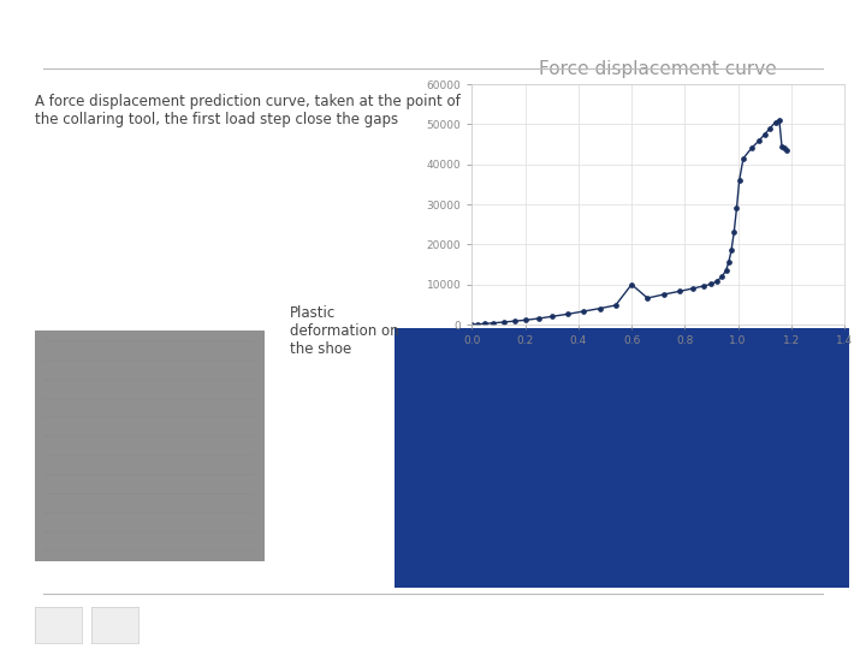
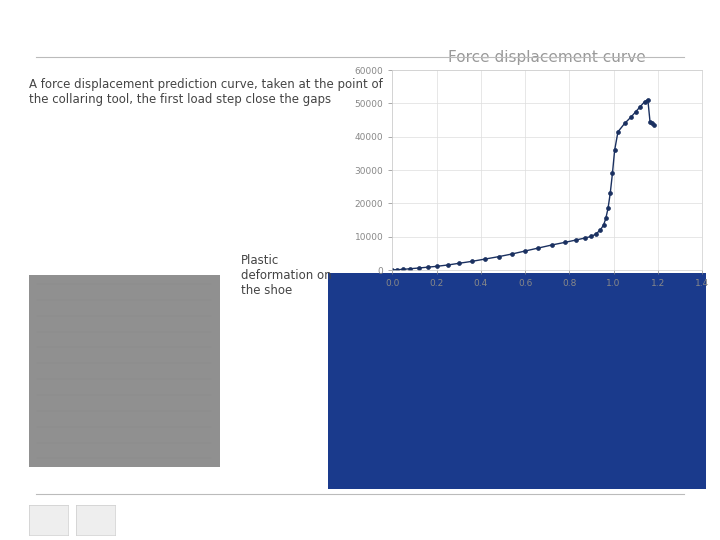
0.6: 10000 -> 5700
